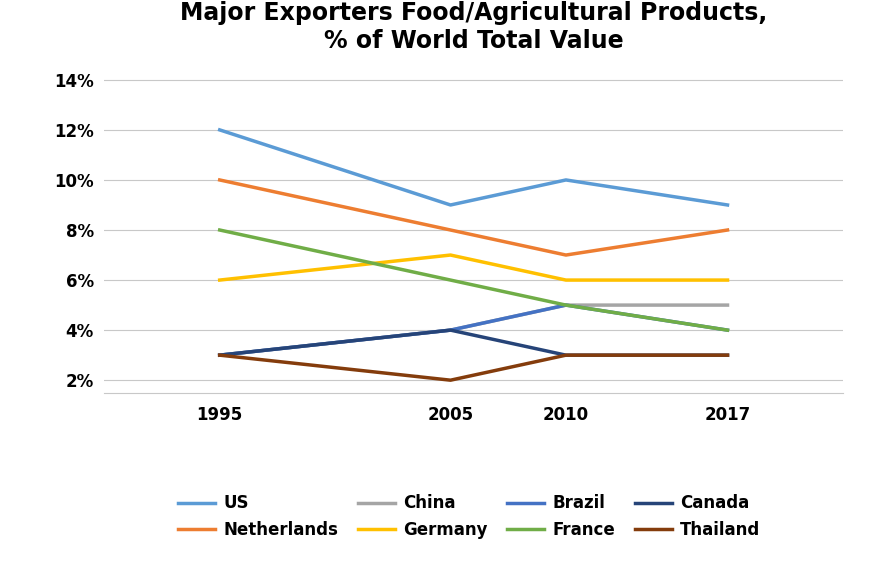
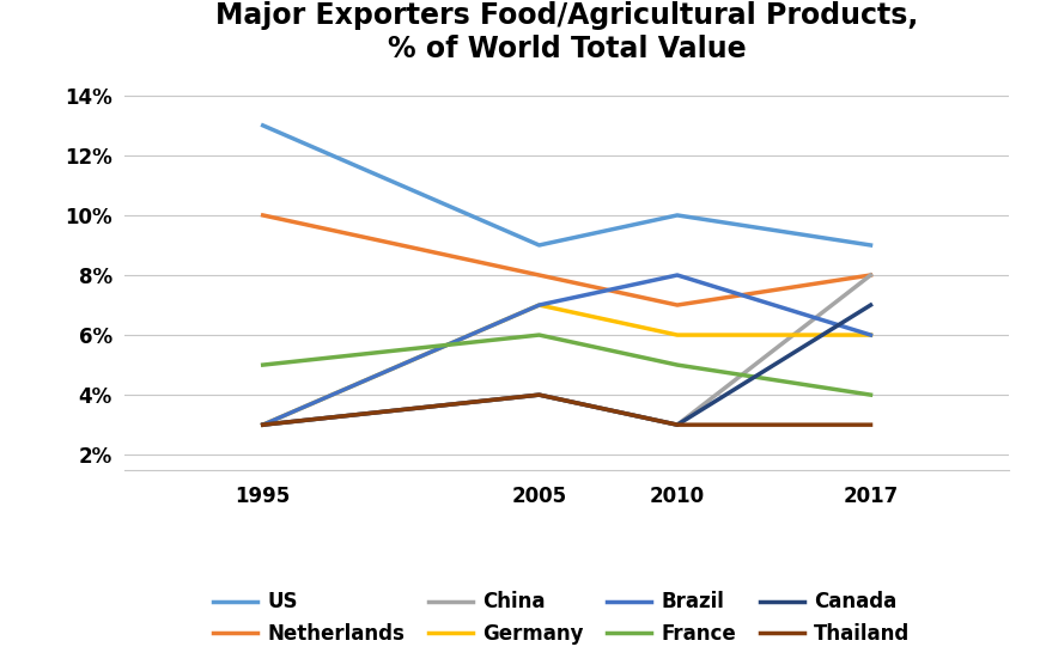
US/1995: 12% -> 13%
Germany/1995: 6% -> 3%
France/1995: 8% -> 5%
Brazil/2005: 4% -> 7%
Thailand/2005: 2% -> 4%
China/2010: 5% -> 3%
Brazil/2010: 5% -> 8%
China/2017: 5% -> 8%
Brazil/2017: 4% -> 6%
Canada/2017: 3% -> 7%
